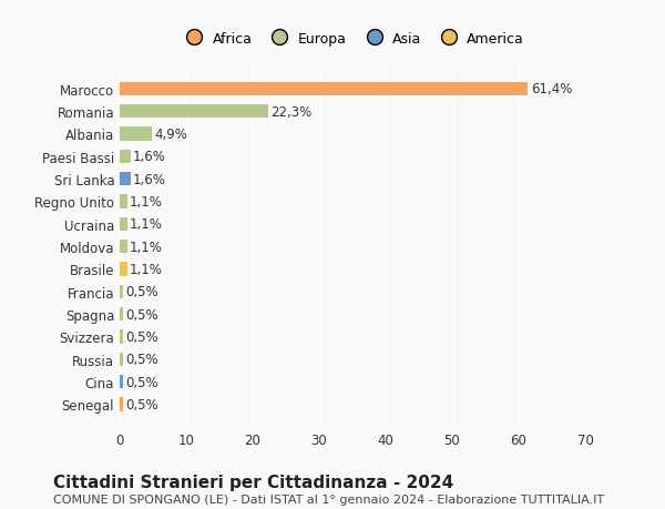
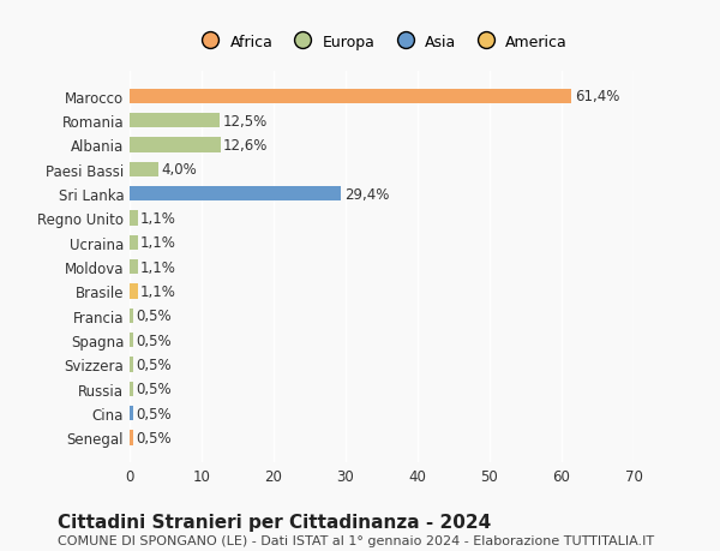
Romania: 22,3% -> 12,5%
Albania: 4,9% -> 12,6%
Paesi Bassi: 1,6% -> 4,0%
Sri Lanka: 1,6% -> 29,4%
